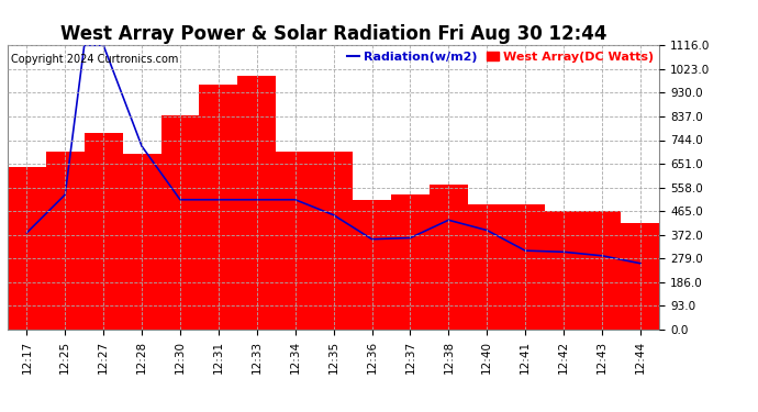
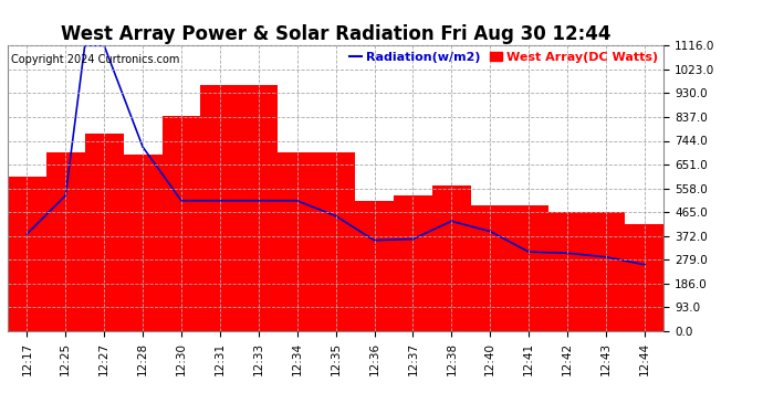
West Array(DC Watts)/12:17: 640 -> 605
West Array(DC Watts)/12:33: 995 -> 960
